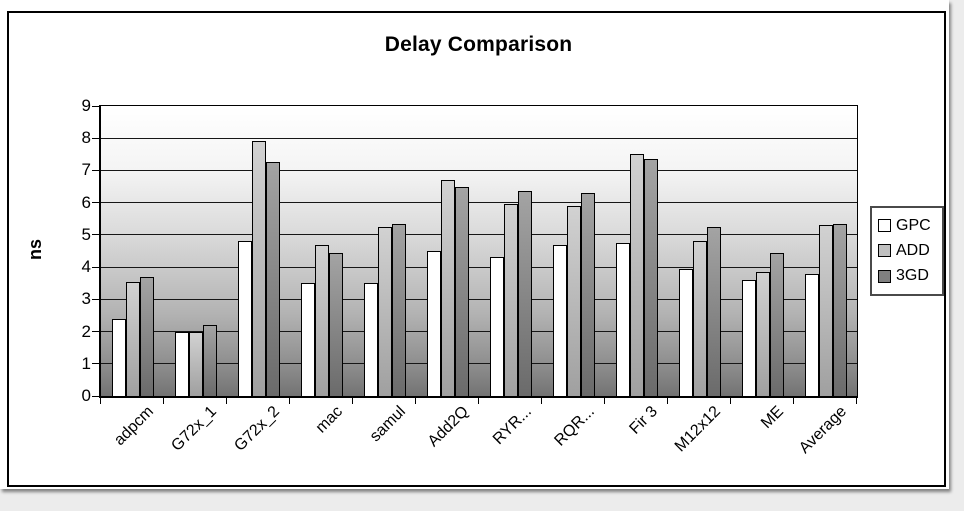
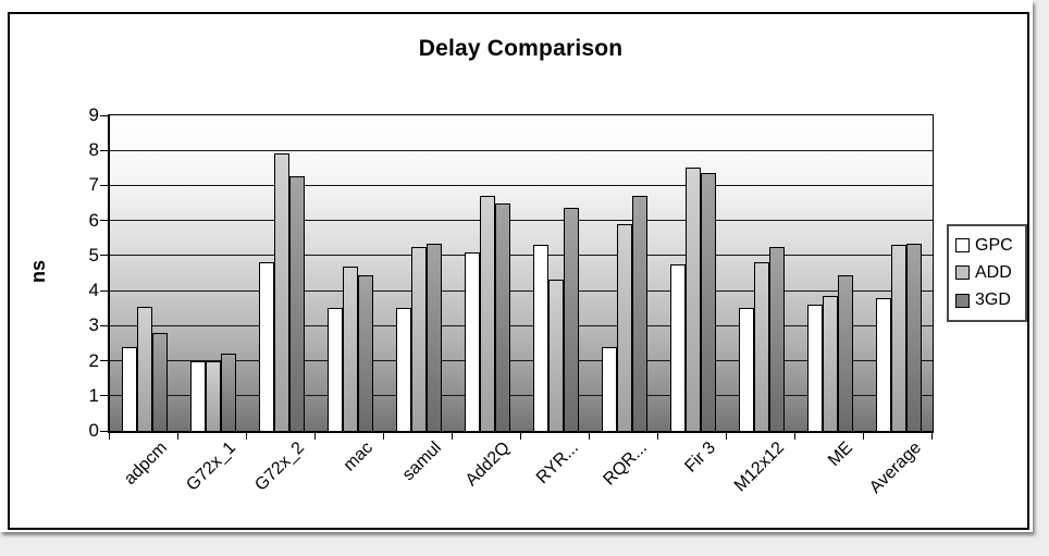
3GD/adpcm: 3.7 -> 2.8
GPC/Add2Q: 4.5 -> 5.1
GPC/RYR...: 4.3 -> 5.3
ADD/RYR...: 6.0 -> 4.3
GPC/RQR...: 4.7 -> 2.4
3GD/RQR...: 6.3 -> 6.7
GPC/M12x12: 4.0 -> 3.5
